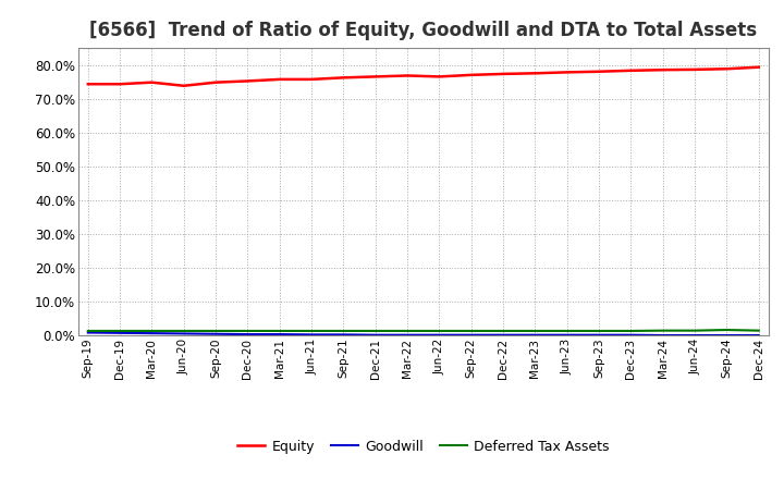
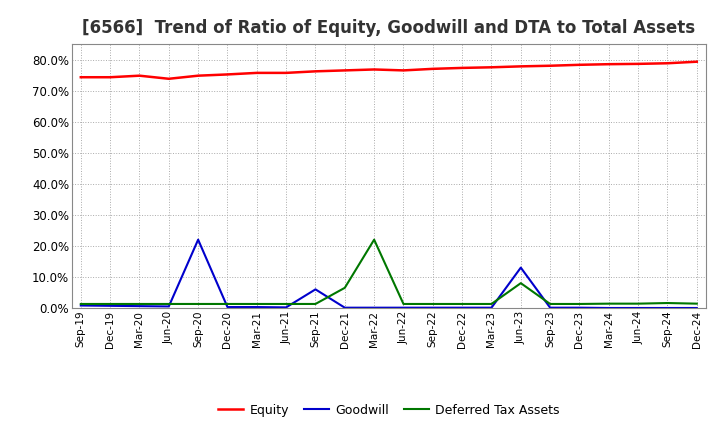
Goodwill/Sep-20: 0.4% -> 22.0%
Goodwill/Sep-21: 0.2% -> 6.0%
Deferred Tax Assets/Dec-21: 1.3% -> 6.5%
Deferred Tax Assets/Mar-22: 1.3% -> 22.0%
Goodwill/Jun-23: 0.1% -> 13.0%
Deferred Tax Assets/Jun-23: 1.3% -> 8.0%
